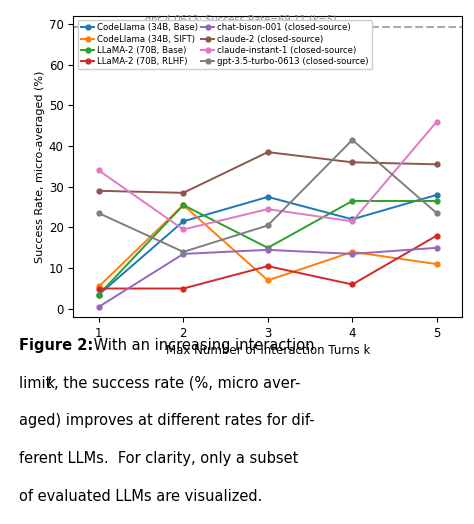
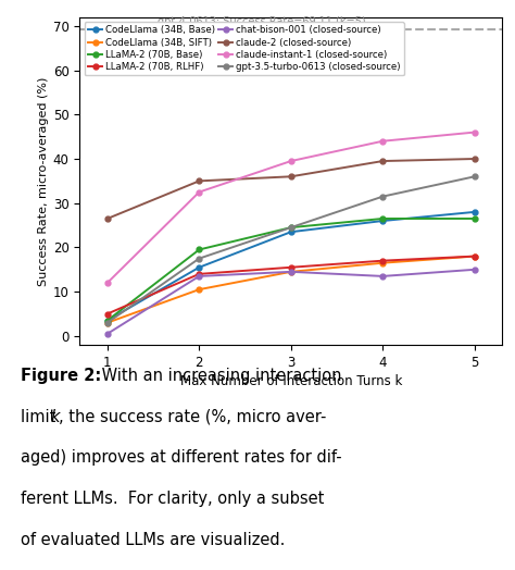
CodeLlama (34B, SIFT)/1: 5.5 -> 3.0
claude-2 (closed-source)/1: 29.0 -> 26.5
claude-instant-1 (closed-source)/1: 34.0 -> 12.0
gpt-3.5-turbo-0613 (closed-source)/1: 23.5 -> 3.0
CodeLlama (34B, Base)/2: 21.5 -> 15.5
CodeLlama (34B, SIFT)/2: 25.5 -> 10.5
LLaMA-2 (70B, Base)/2: 25.5 -> 19.5
LLaMA-2 (70B, RLHF)/2: 5.0 -> 14.0
claude-2 (closed-source)/2: 28.5 -> 35.0
claude-instant-1 (closed-source)/2: 19.5 -> 32.5
gpt-3.5-turbo-0613 (closed-source)/2: 14.0 -> 17.5
CodeLlama (34B, Base)/3: 27.5 -> 23.5
CodeLlama (34B, SIFT)/3: 7.0 -> 14.5
LLaMA-2 (70B, Base)/3: 15.0 -> 24.5
LLaMA-2 (70B, RLHF)/3: 10.5 -> 15.5
claude-2 (closed-source)/3: 38.5 -> 36.0
claude-instant-1 (closed-source)/3: 24.5 -> 39.5
gpt-3.5-turbo-0613 (closed-source)/3: 20.5 -> 24.5
CodeLlama (34B, Base)/4: 22.0 -> 26.0
CodeLlama (34B, SIFT)/4: 14.0 -> 16.5
LLaMA-2 (70B, RLHF)/4: 6.0 -> 17.0
claude-2 (closed-source)/4: 36.0 -> 39.5
claude-instant-1 (closed-source)/4: 21.5 -> 44.0
gpt-3.5-turbo-0613 (closed-source)/4: 41.5 -> 31.5
CodeLlama (34B, SIFT)/5: 11.0 -> 18.0
claude-2 (closed-source)/5: 35.5 -> 40.0
gpt-3.5-turbo-0613 (closed-source)/5: 23.5 -> 36.0
